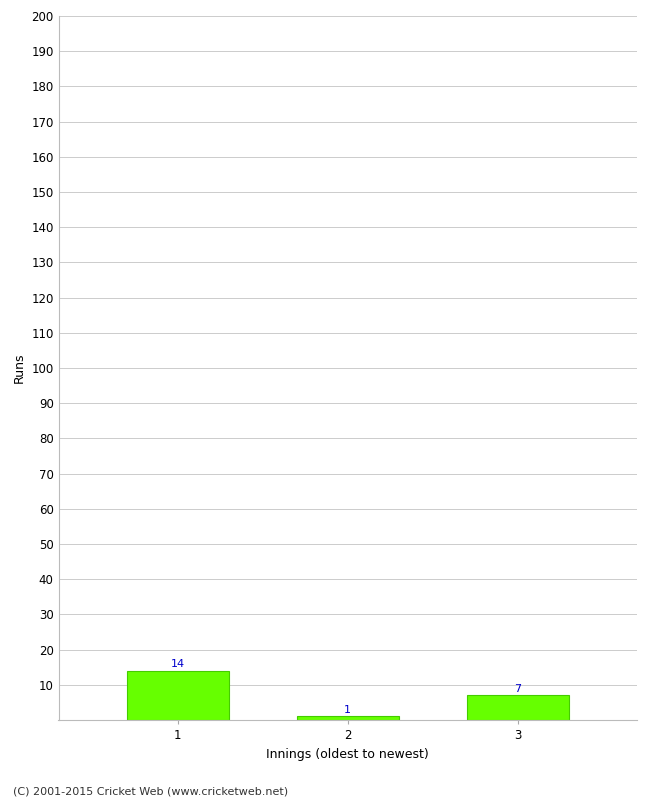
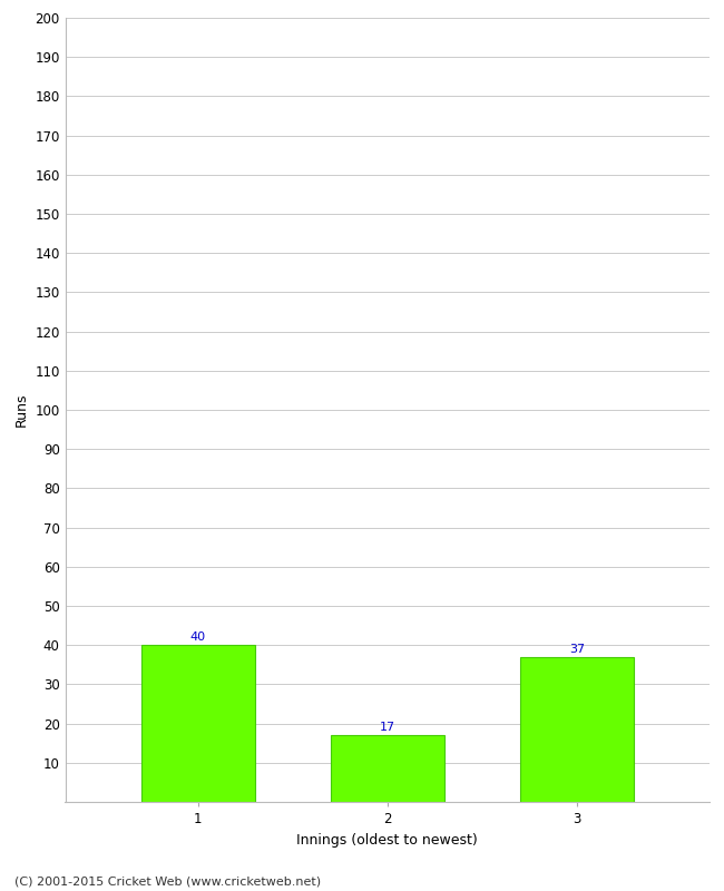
1: 14 -> 40
2: 1 -> 17
3: 7 -> 37
